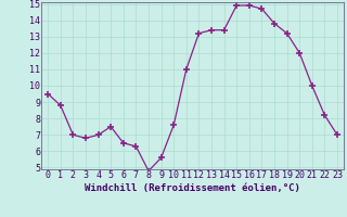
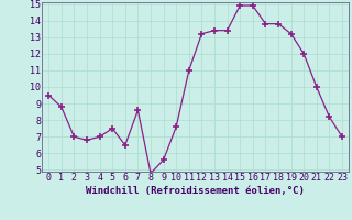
7: 6.3 -> 8.6
17: 14.7 -> 13.8
